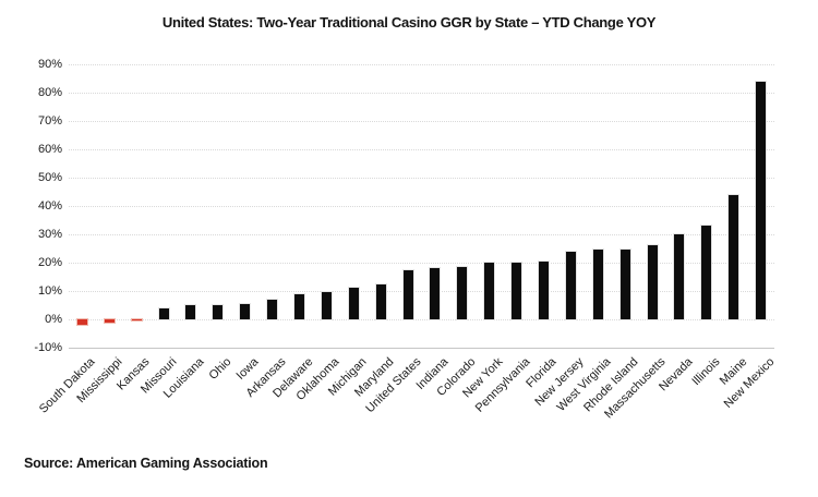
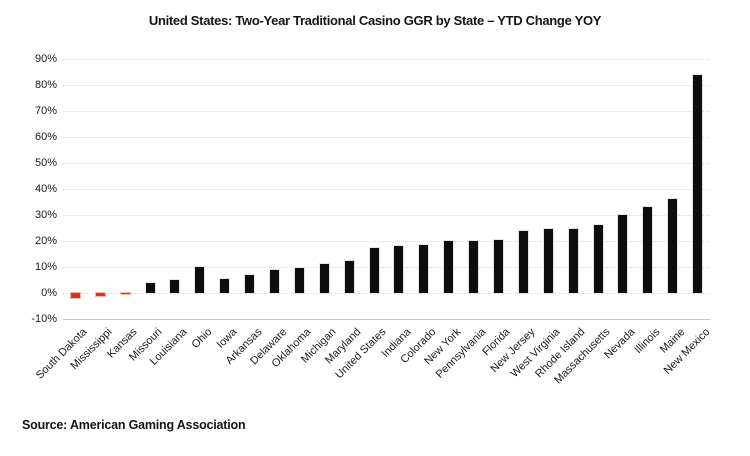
Ohio: 5% -> 10%
Maine: 44% -> 36%
